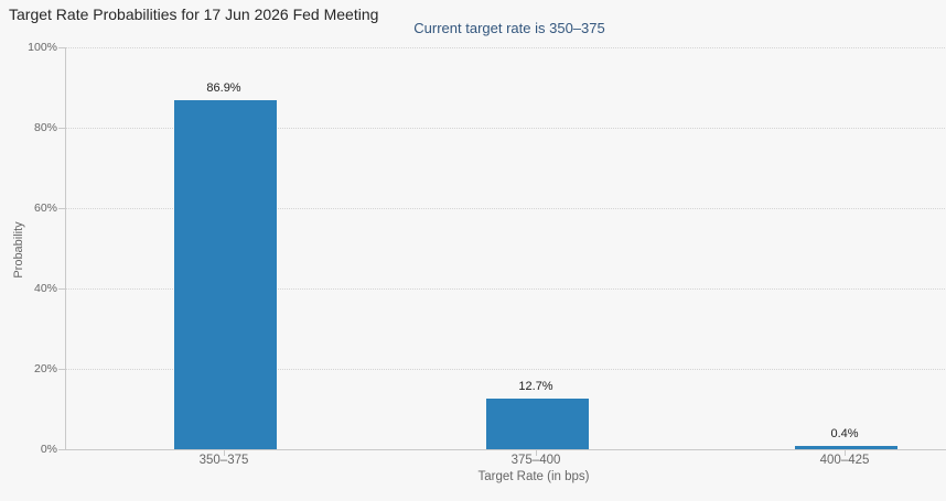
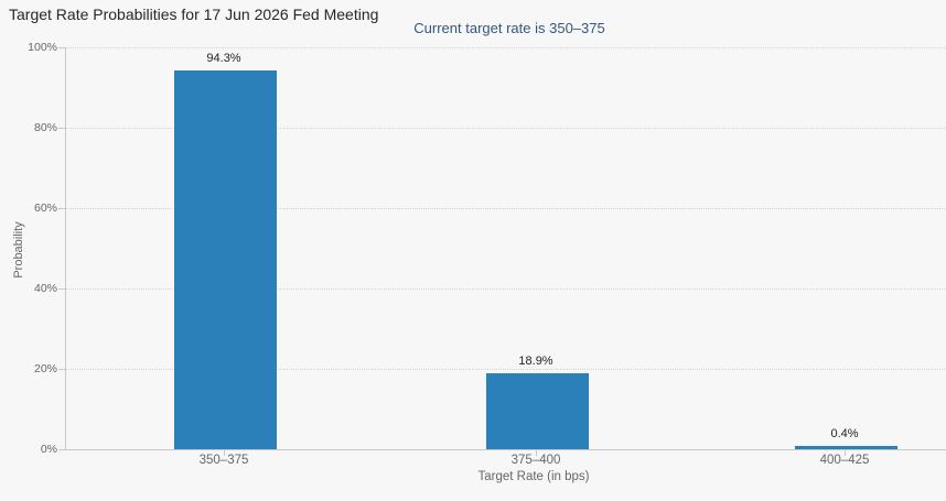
350–375: 86.9% -> 94.3%
375–400: 12.7% -> 18.9%
